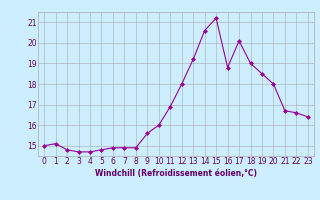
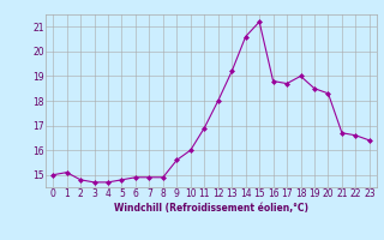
17: 20.1 -> 18.7
20: 18.0 -> 18.3
